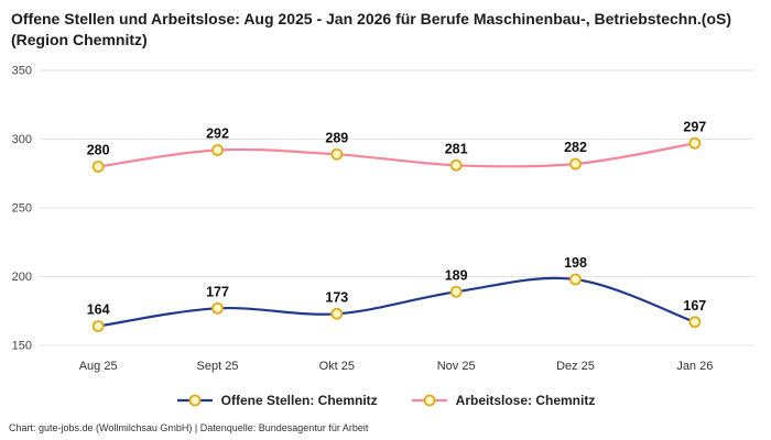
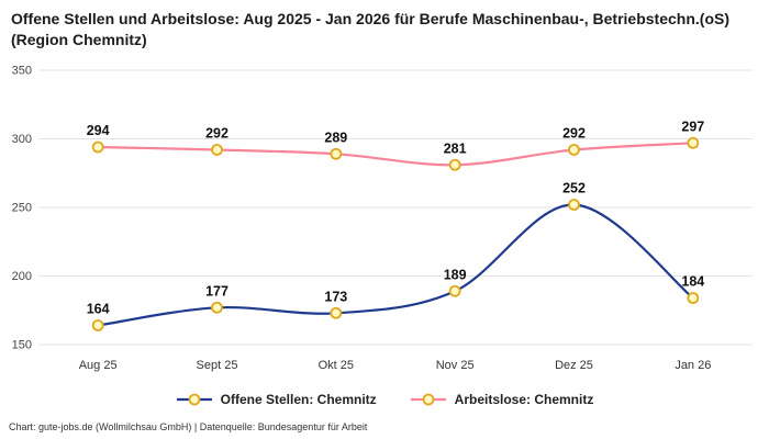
Arbeitslose: Chemnitz/Aug 25: 280 -> 294
Offene Stellen: Chemnitz/Dez 25: 198 -> 252
Arbeitslose: Chemnitz/Dez 25: 282 -> 292
Offene Stellen: Chemnitz/Jan 26: 167 -> 184
